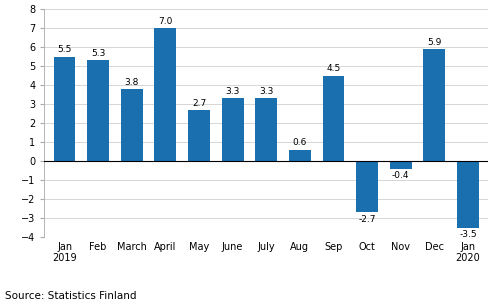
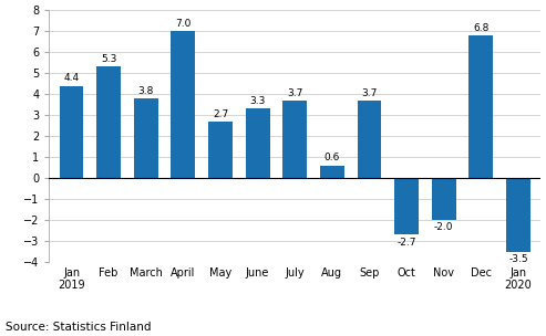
Jan 2019: 5.5 -> 4.4
July: 3.3 -> 3.7
Sep: 4.5 -> 3.7
Nov: -0.4 -> -2.0
Dec: 5.9 -> 6.8
